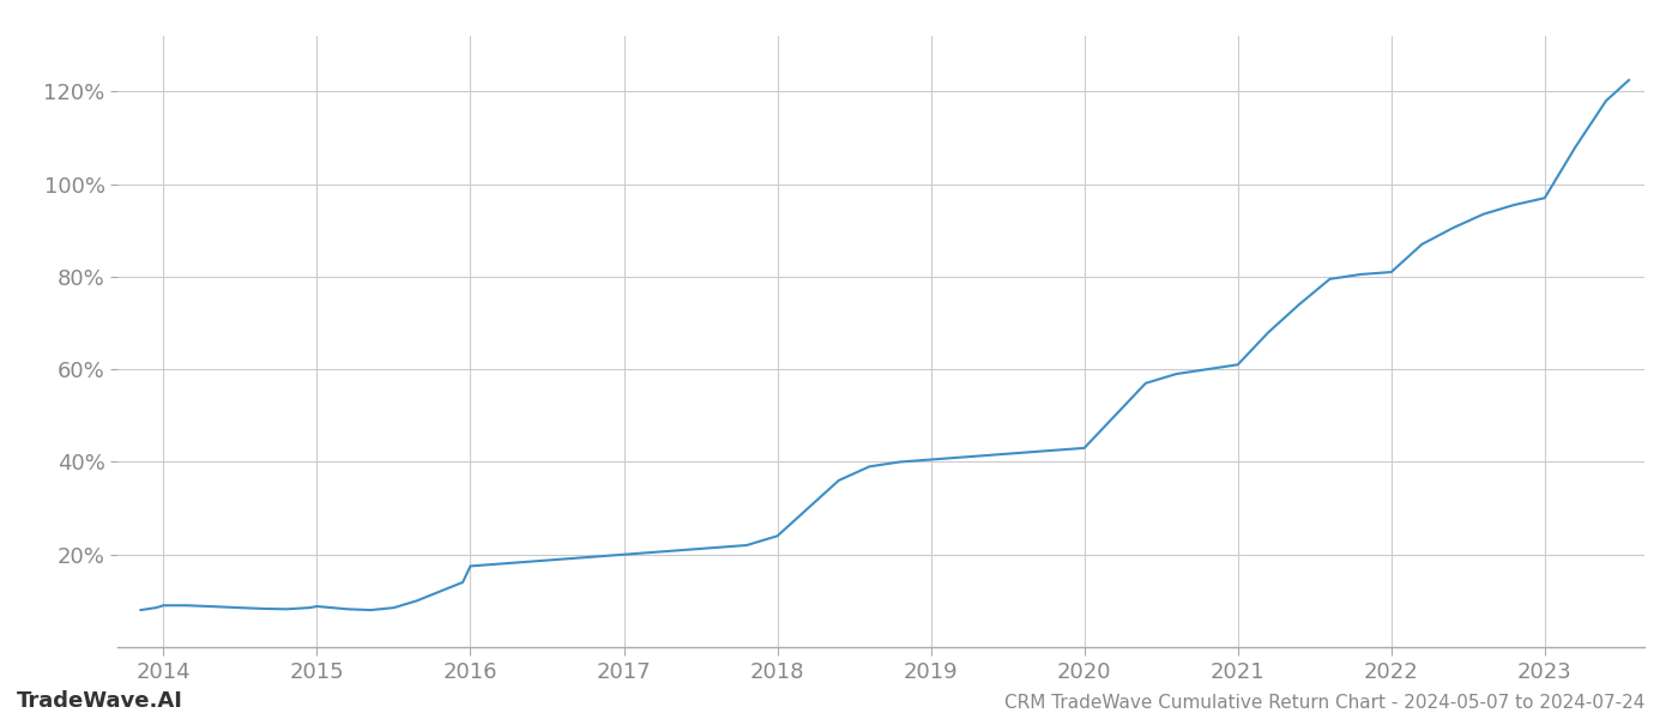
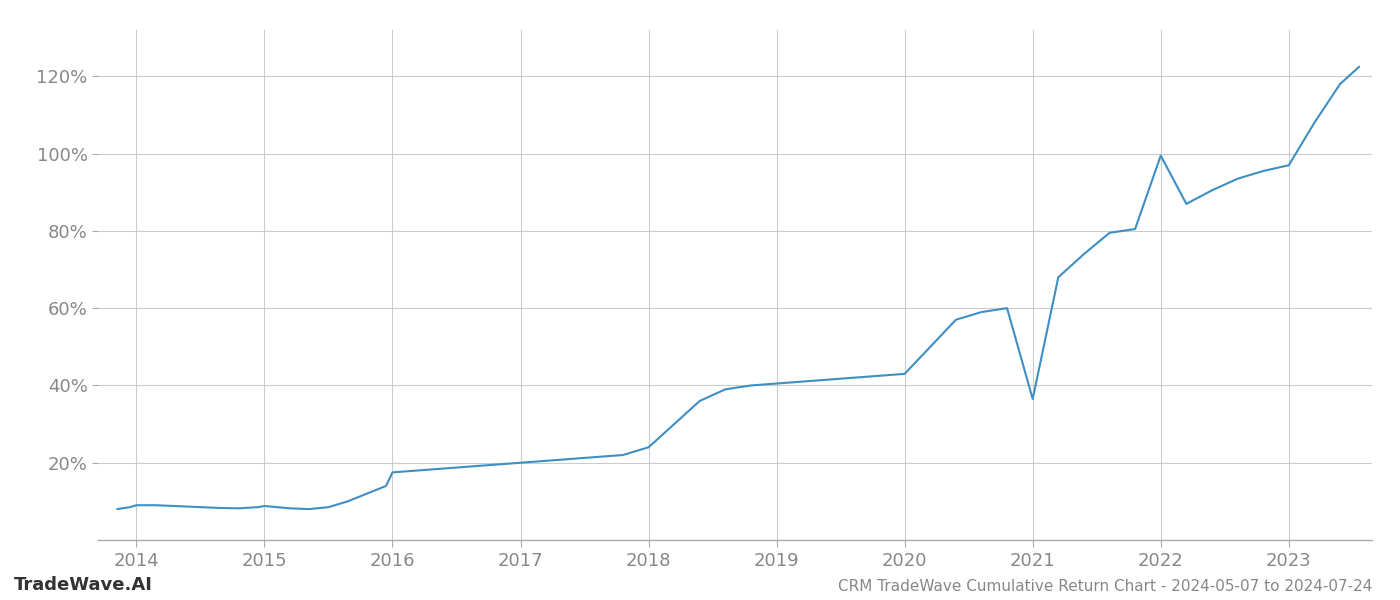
2021: 61.0% -> 36.5%
2022: 81.0% -> 99.5%
